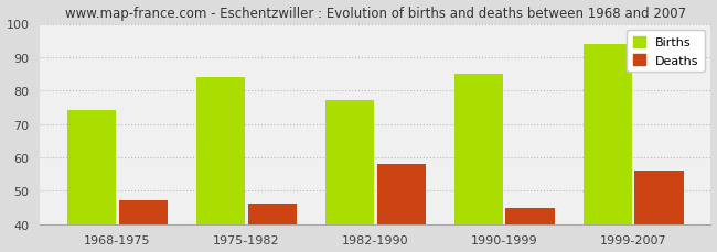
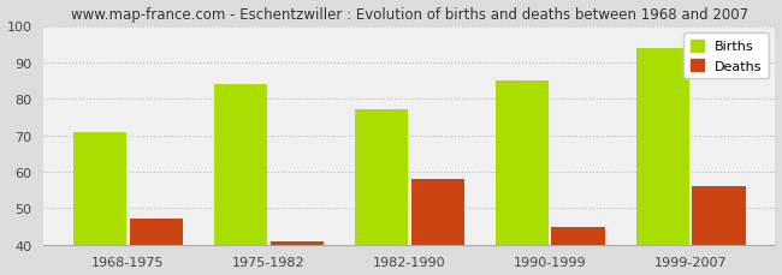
Births/1968-1975: 74 -> 71
Deaths/1975-1982: 46 -> 41
